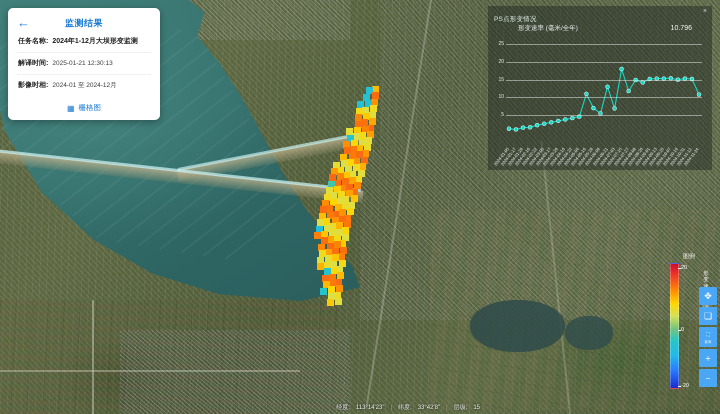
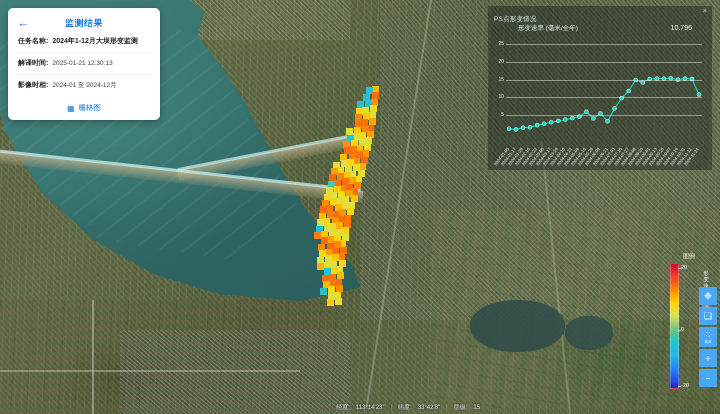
2024-05-16: 11 -> 6
2024-05-28: 7 -> 4
2024-06-21: 13 -> 3
2024-07-15: 18 -> 10
